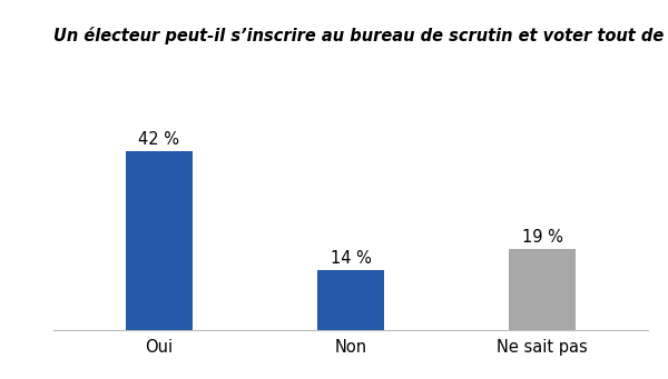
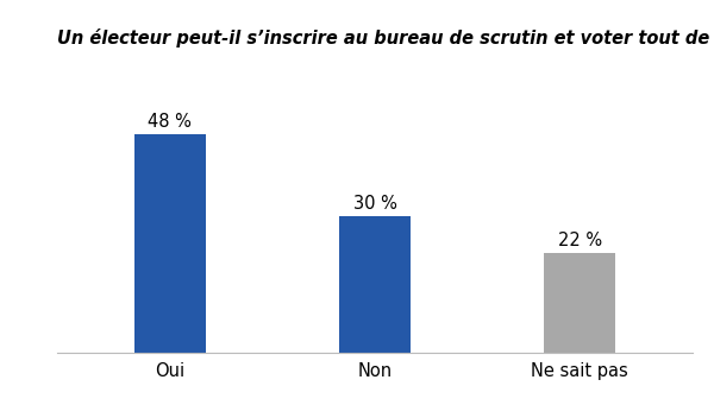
Oui: 42 -> 48
Non: 14 -> 30
Ne sait pas: 19 -> 22
